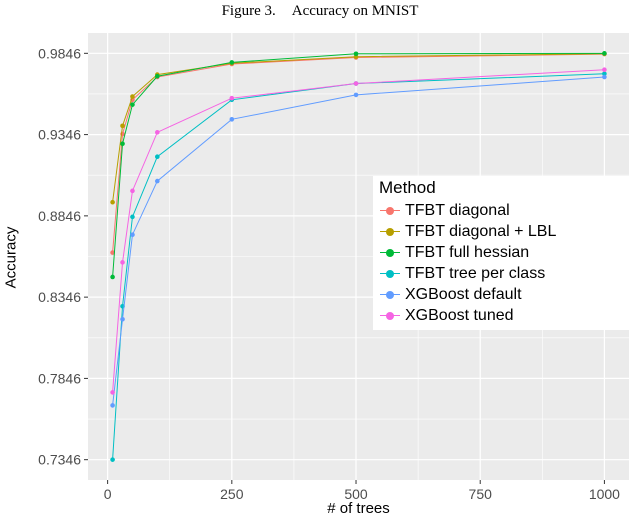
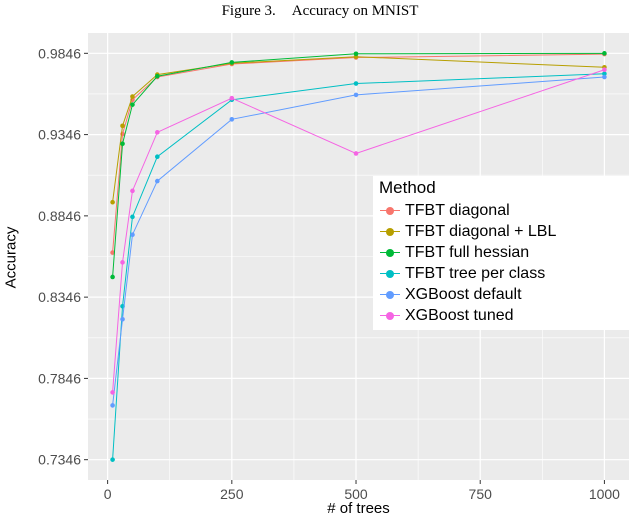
XGBoost tuned/500: 0.966 -> 0.923
TFBT diagonal + LBL/1000: 0.984 -> 0.976
